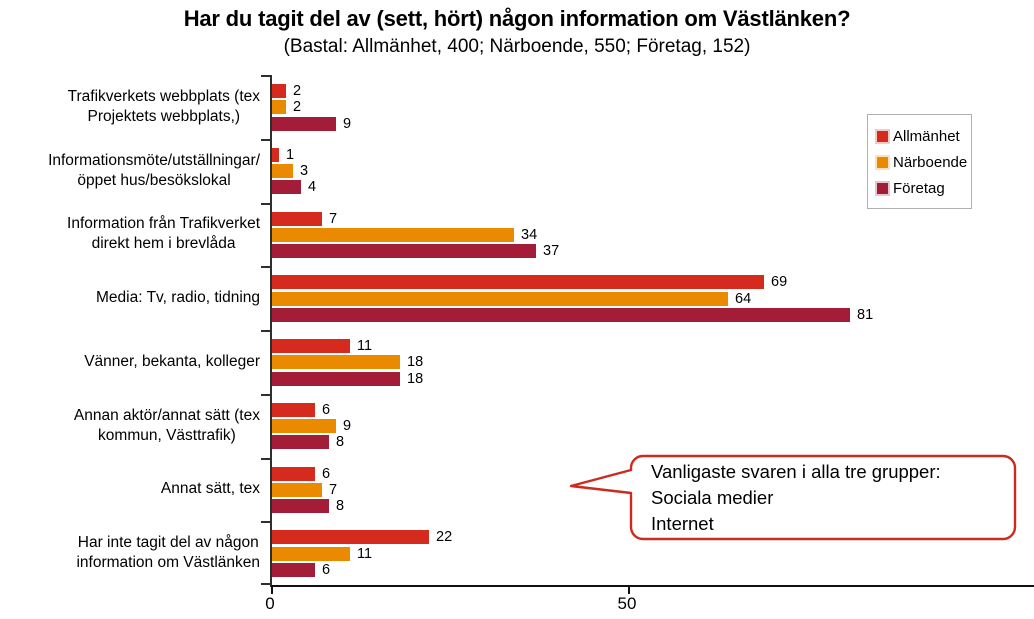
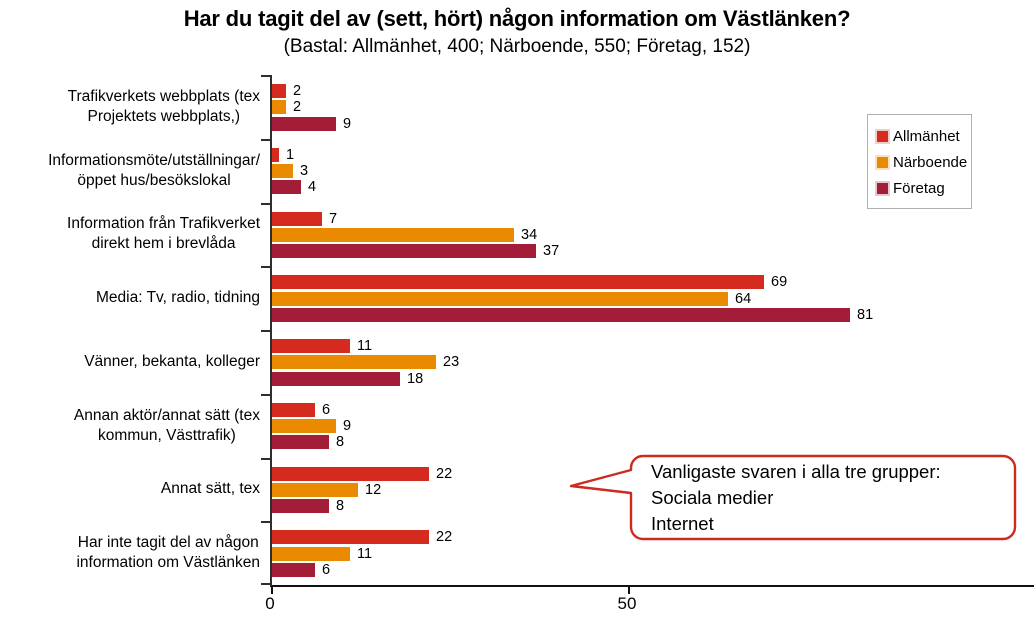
Närboende/Vänner, bekanta, kolleger: 18 -> 23
Allmänhet/Annat sätt, tex: 6 -> 22
Närboende/Annat sätt, tex: 7 -> 12
